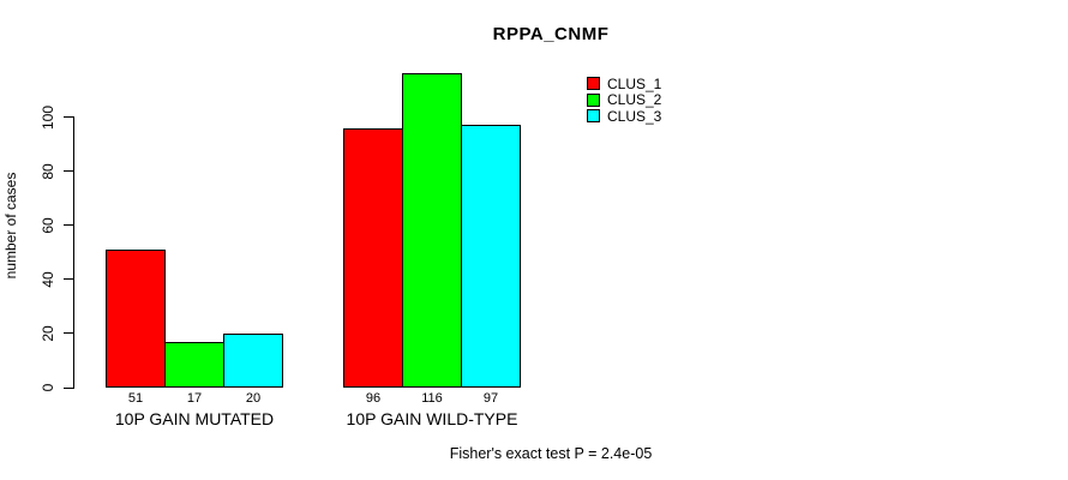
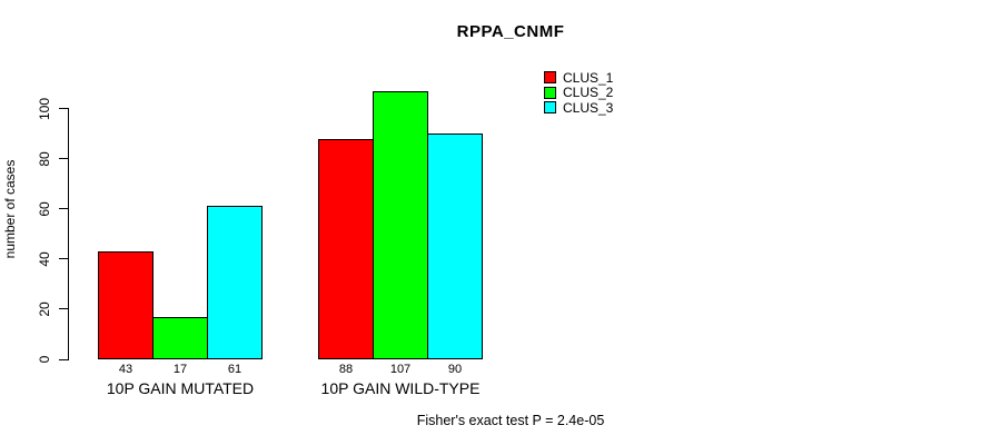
CLUS_1/10P GAIN MUTATED: 51 -> 43
CLUS_3/10P GAIN MUTATED: 20 -> 61
CLUS_1/10P GAIN WILD-TYPE: 96 -> 88
CLUS_2/10P GAIN WILD-TYPE: 116 -> 107
CLUS_3/10P GAIN WILD-TYPE: 97 -> 90
